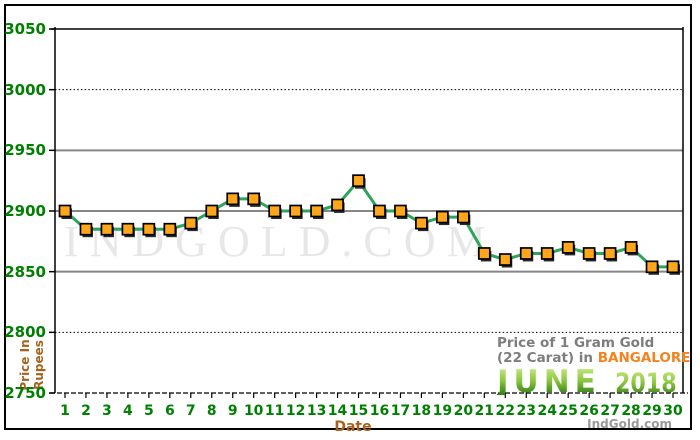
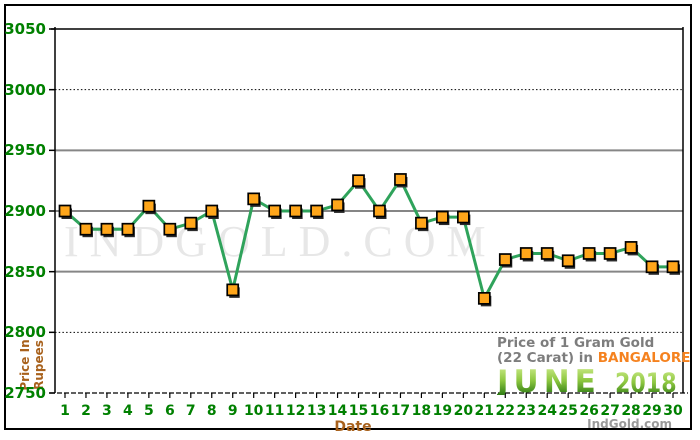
5: 2885 -> 2904
9: 2910 -> 2835
17: 2900 -> 2926
21: 2865 -> 2828
25: 2870 -> 2859
